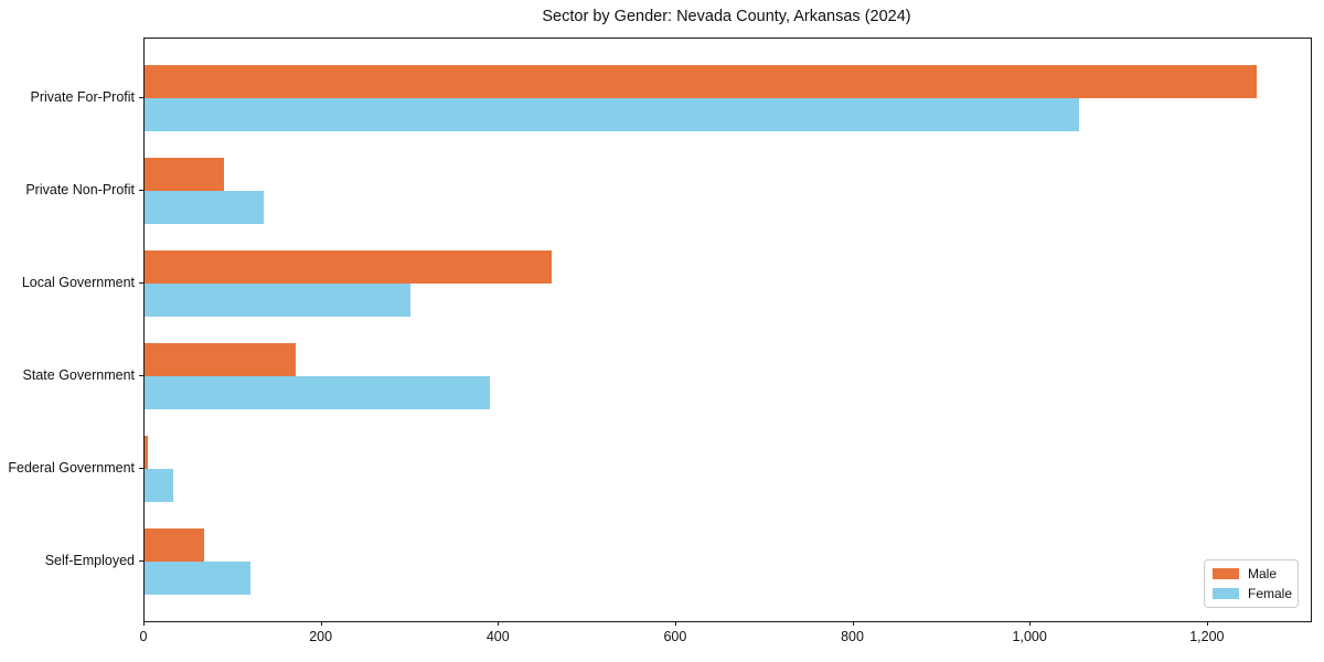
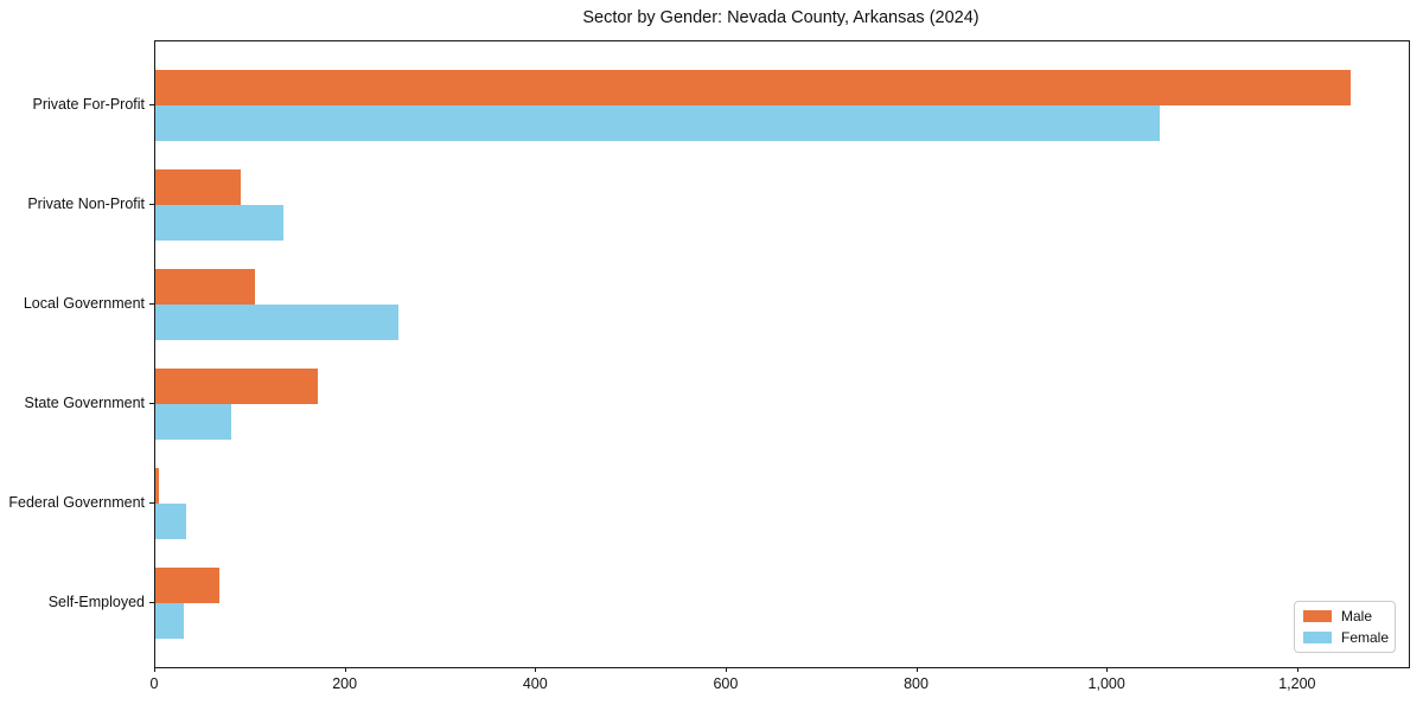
Male/Local Government: 460 -> 100
Female/Local Government: 300 -> 260
Female/State Government: 390 -> 80
Female/Self-Employed: 120 -> 30
